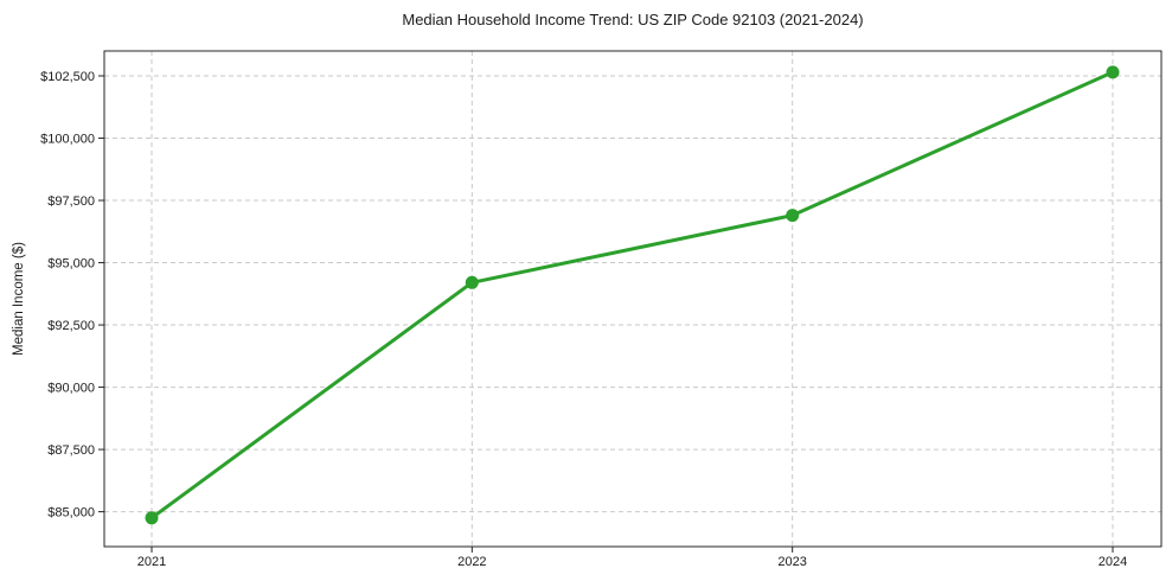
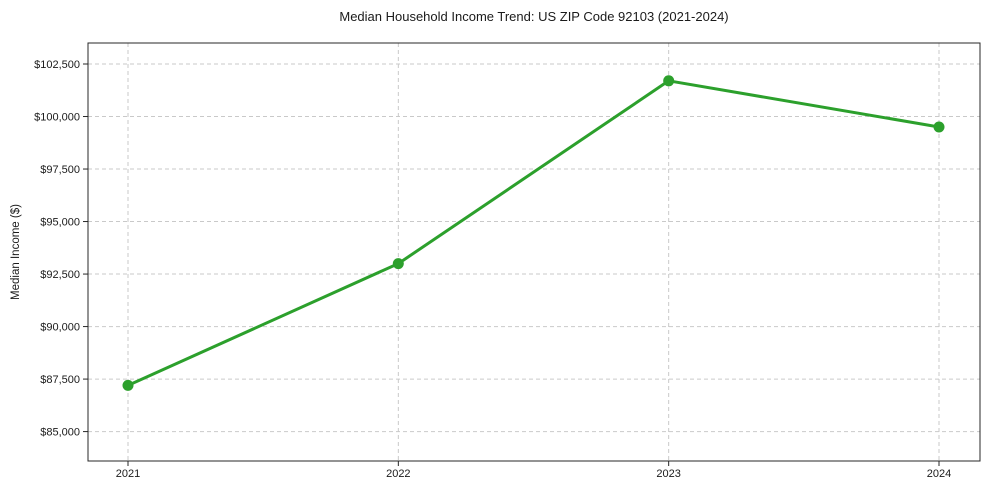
2021: $84800 -> $87200
2022: $94200 -> $93000
2023: $96900 -> $101700
2024: $102600 -> $99500
